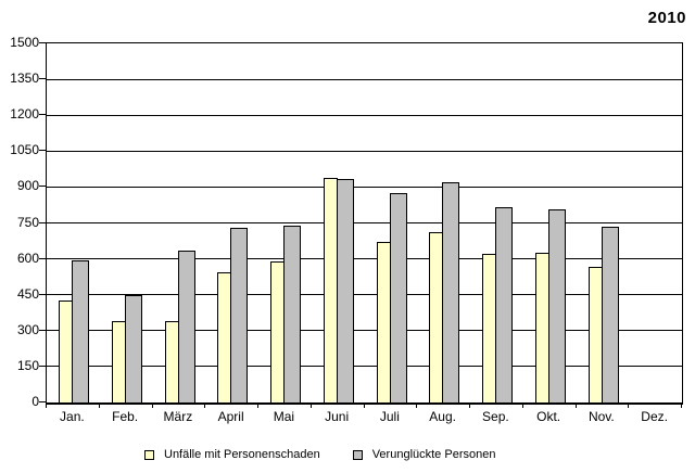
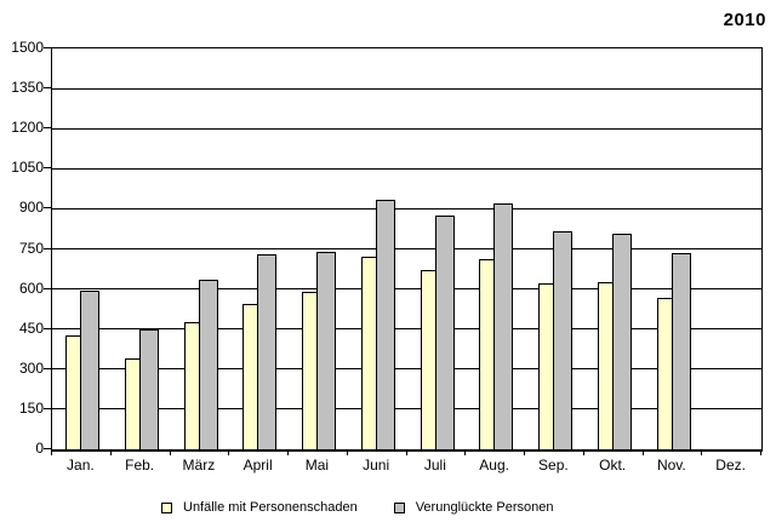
Unfälle mit Personenschaden/März: 340 -> 480
Unfälle mit Personenschaden/Juni: 940 -> 720
